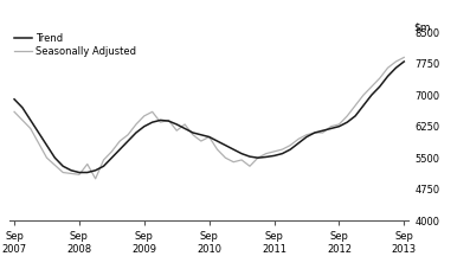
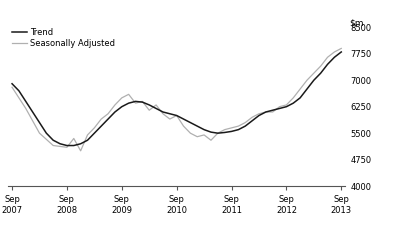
Seasonally Adjusted/Sep 2007: 6600 -> 6800
